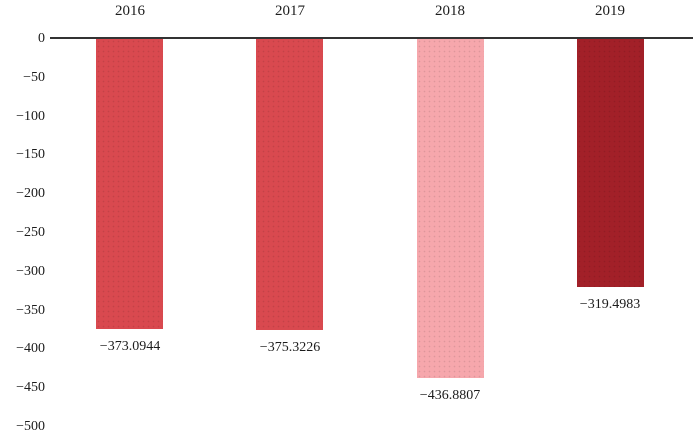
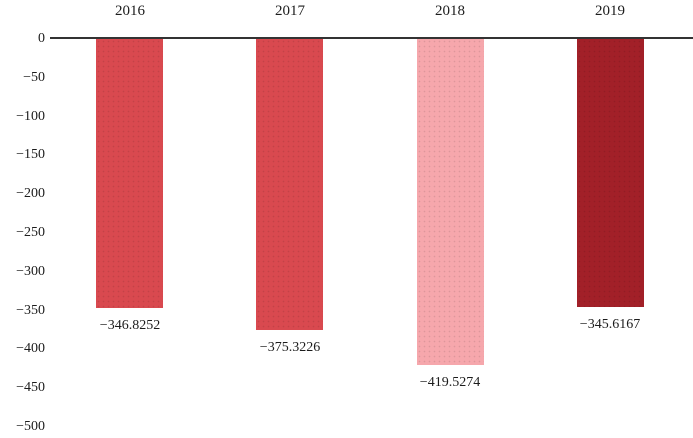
2016: −373.0944 -> −346.8252
2018: −436.8807 -> −419.5274
2019: −319.4983 -> −345.6167
